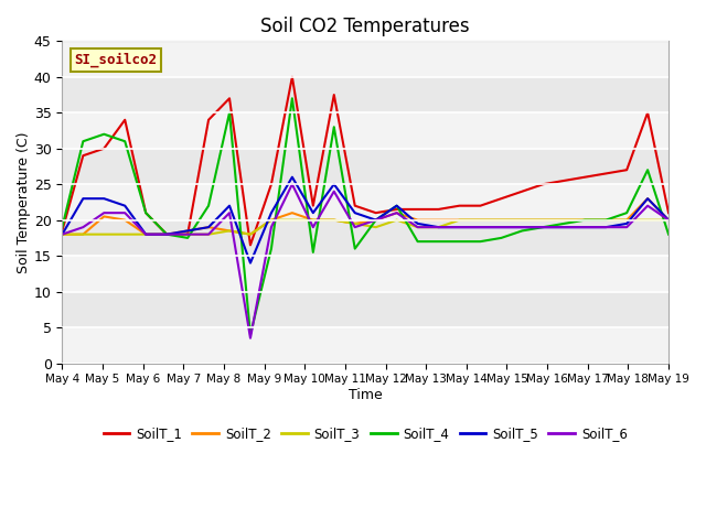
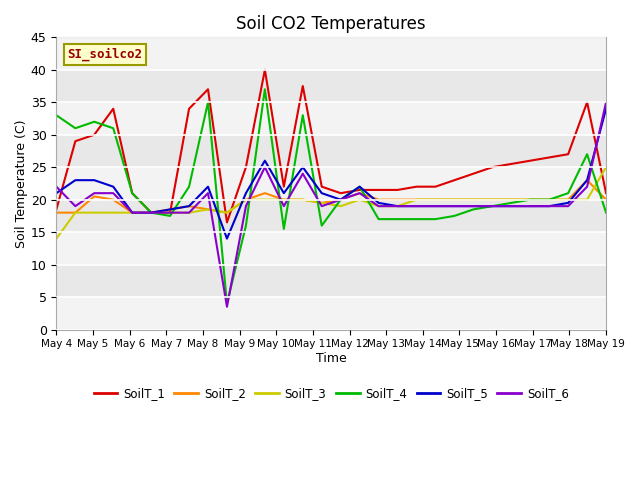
SoilT_3/May 4: 18.0 -> 14.0
SoilT_4/May 4: 19.0 -> 33.0
SoilT_5/May 4: 18.0 -> 21.0
SoilT_6/May 4: 18.0 -> 22.0
SoilT_3/May 19: 20.0 -> 25.0
SoilT_5/May 19: 20.0 -> 34.0
SoilT_6/May 19: 20.0 -> 35.0
